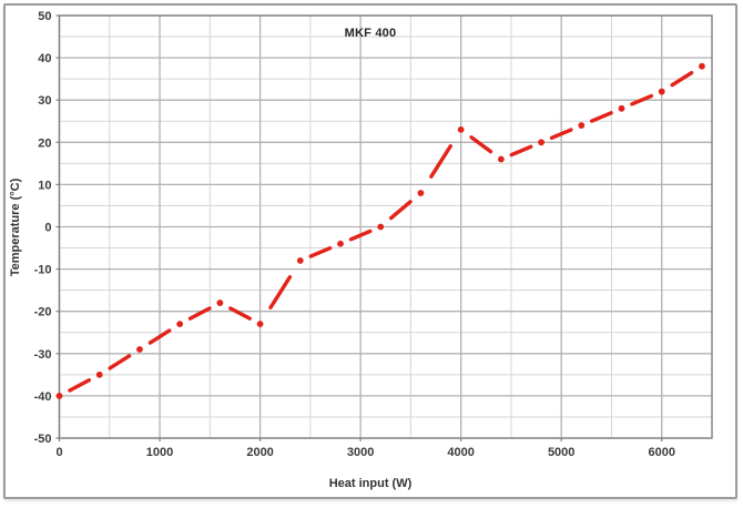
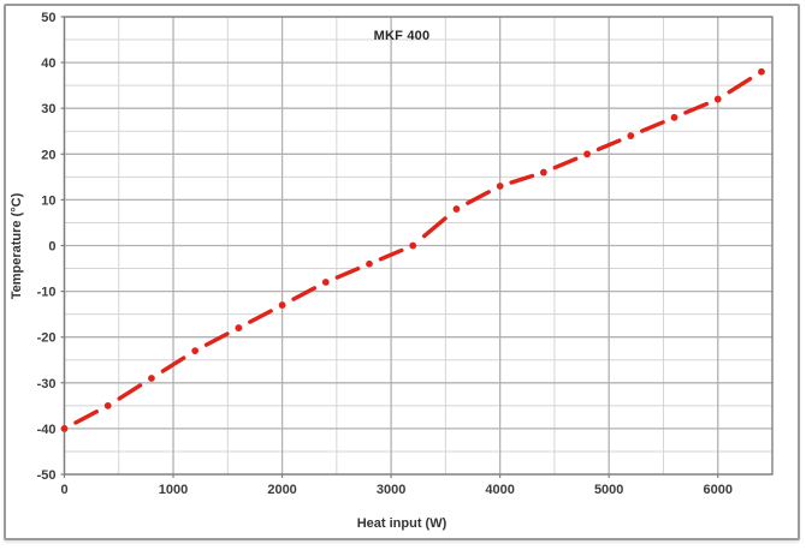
2000: -23 -> -13
4000: 23 -> 13
